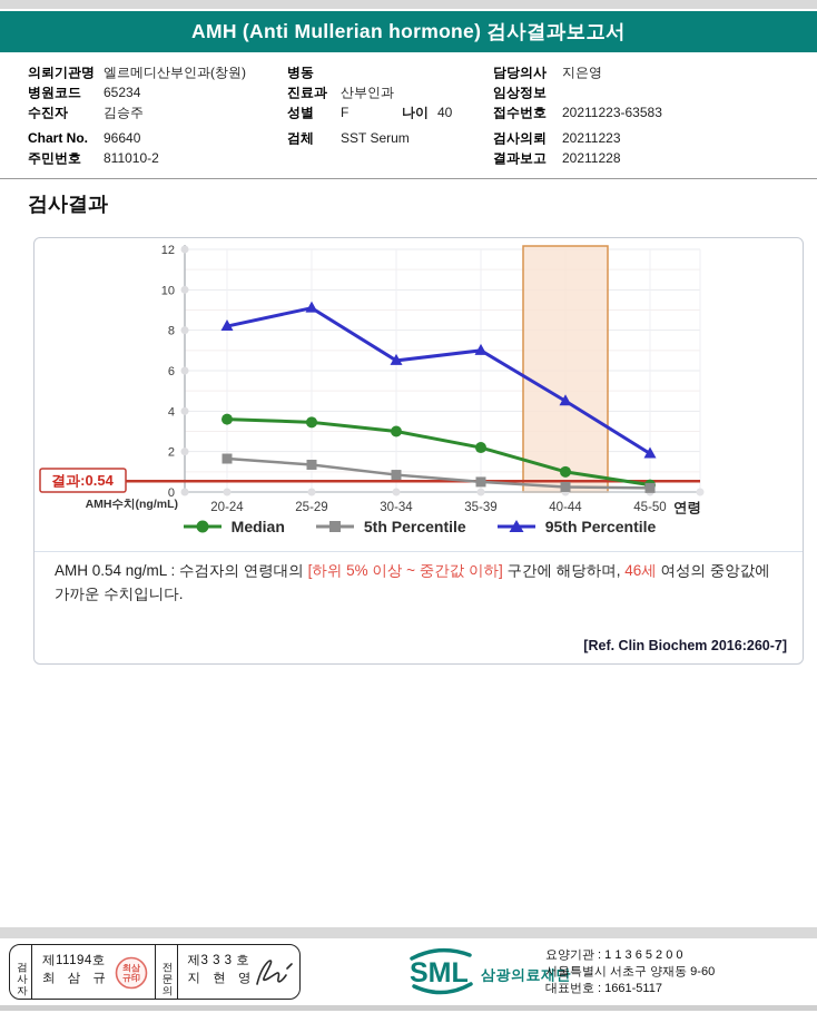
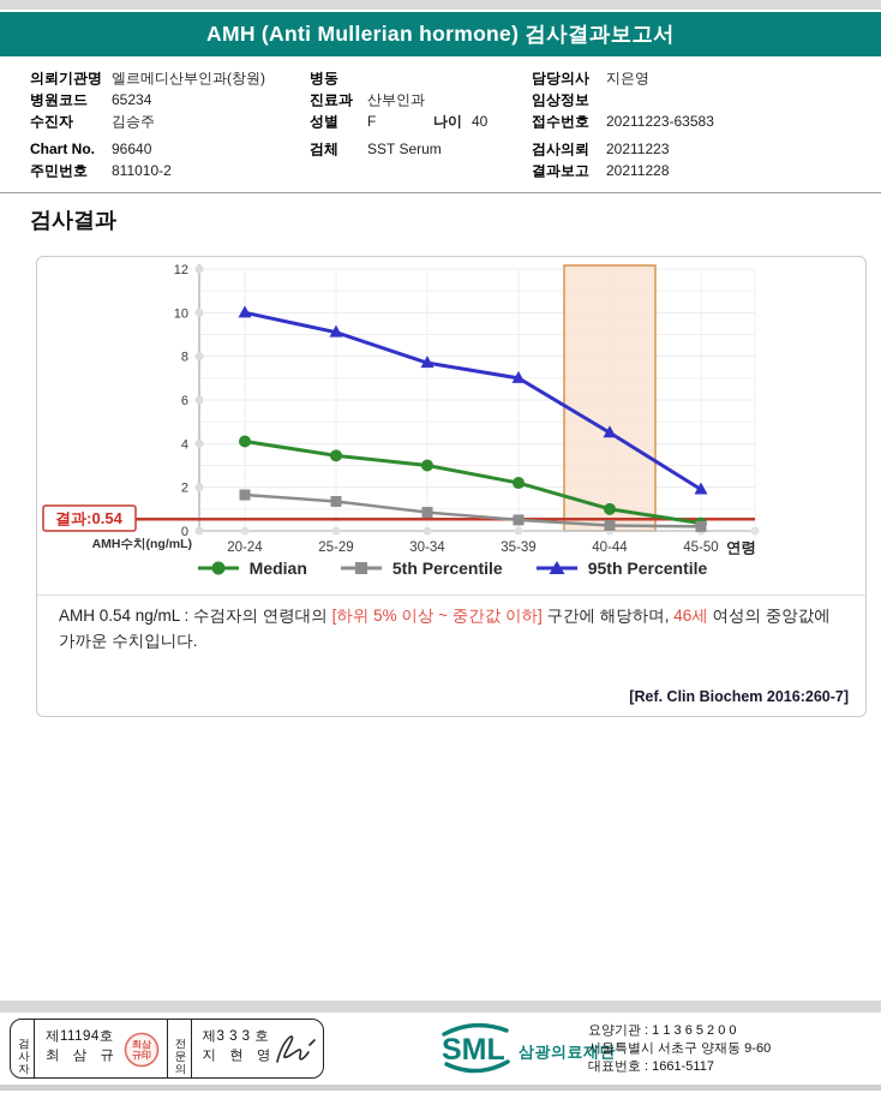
Median/20-24: 3.6 -> 4.1
95th Percentile/20-24: 8.2 -> 10.0
95th Percentile/30-34: 6.5 -> 7.7
